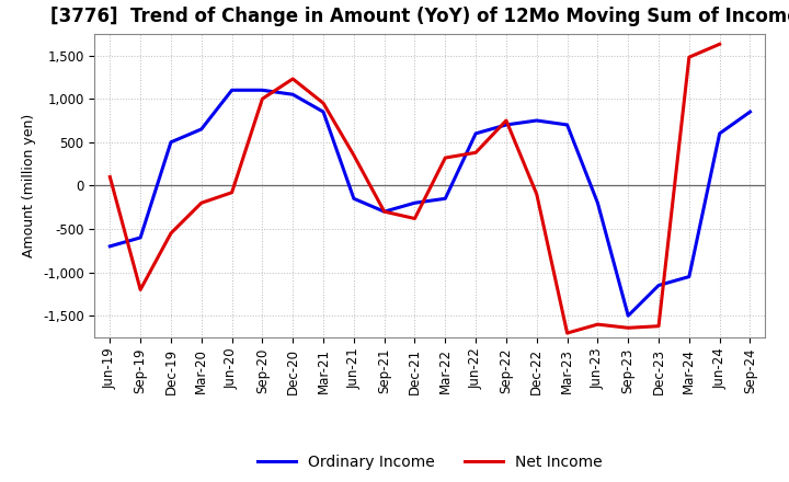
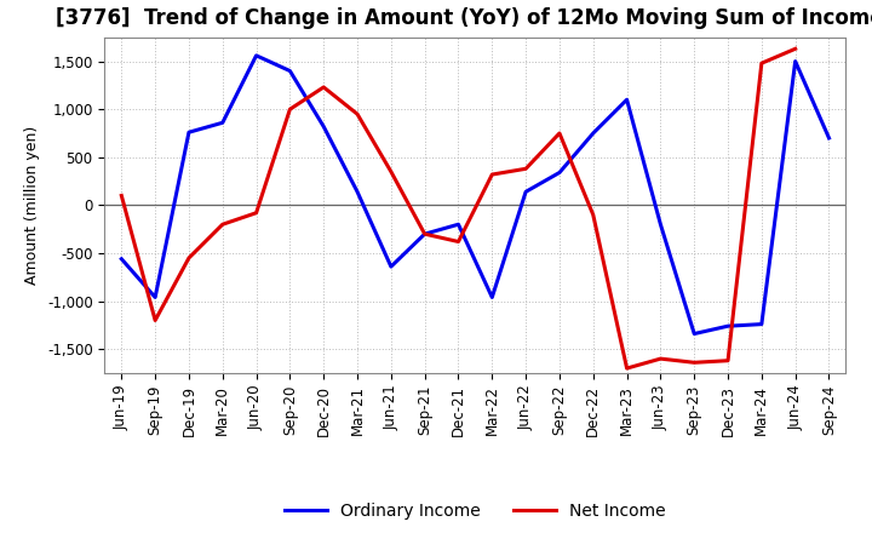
Ordinary Income/Jun-19: -700 -> -560
Ordinary Income/Sep-19: -600 -> -960
Ordinary Income/Dec-19: 500 -> 760
Ordinary Income/Mar-20: 650 -> 860
Ordinary Income/Jun-20: 1,100 -> 1,560
Ordinary Income/Sep-20: 1,100 -> 1,400
Ordinary Income/Dec-20: 1,050 -> 820
Ordinary Income/Mar-21: 850 -> 140
Ordinary Income/Jun-21: -150 -> -640
Ordinary Income/Mar-22: -150 -> -960
Ordinary Income/Jun-22: 600 -> 140
Ordinary Income/Sep-22: 700 -> 340
Ordinary Income/Mar-23: 700 -> 1,100
Ordinary Income/Sep-23: -1,500 -> -1,340
Ordinary Income/Dec-23: -1,150 -> -1,260
Ordinary Income/Mar-24: -1,050 -> -1,240
Ordinary Income/Jun-24: 600 -> 1,500
Ordinary Income/Sep-24: 850 -> 700
